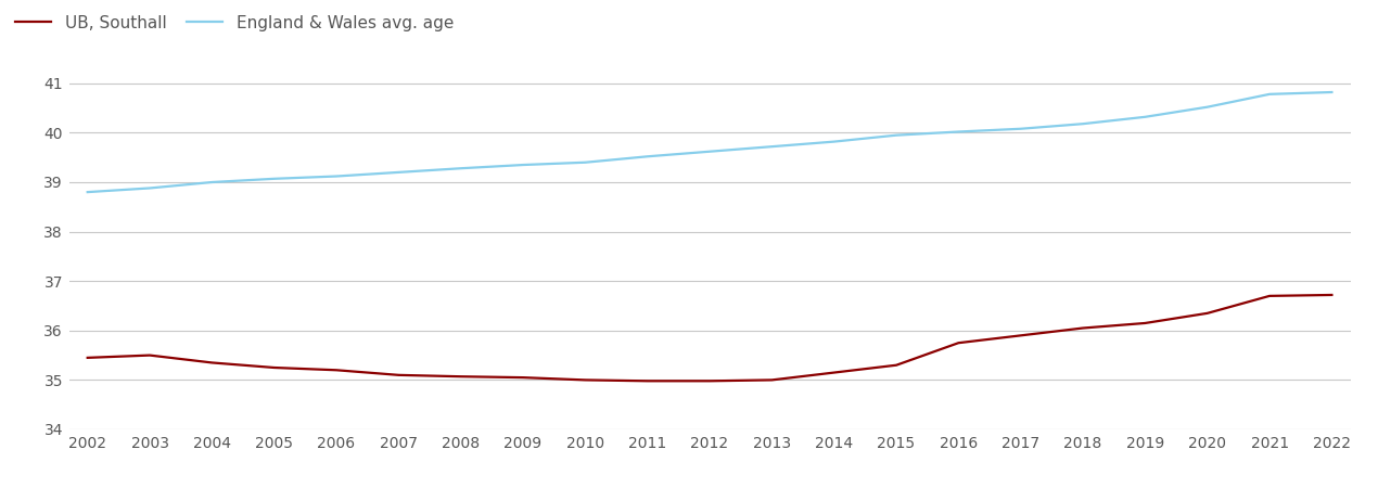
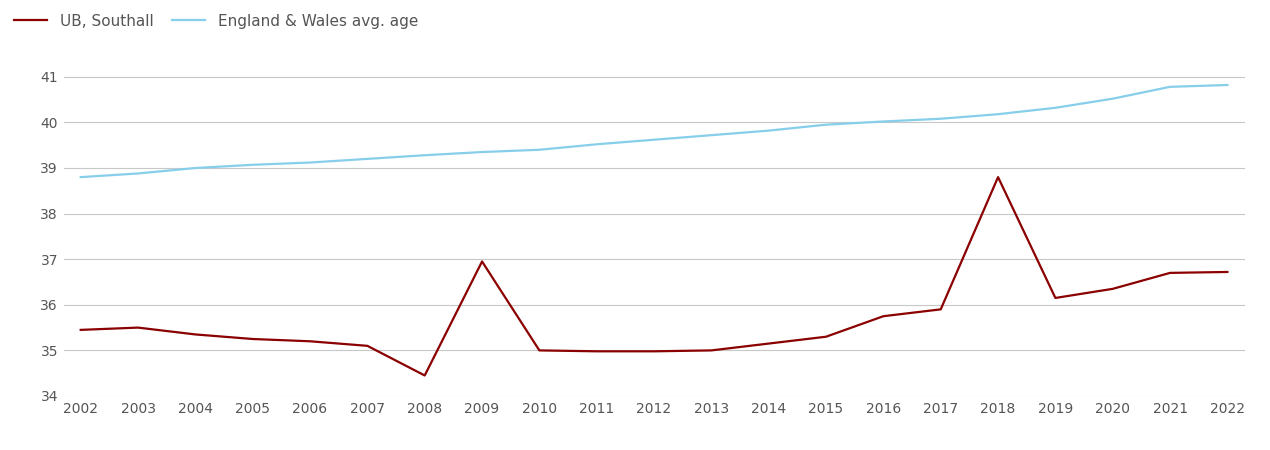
UB, Southall/2008: 35.07 -> 34.45
UB, Southall/2009: 35.05 -> 36.95
UB, Southall/2018: 36.05 -> 38.80
